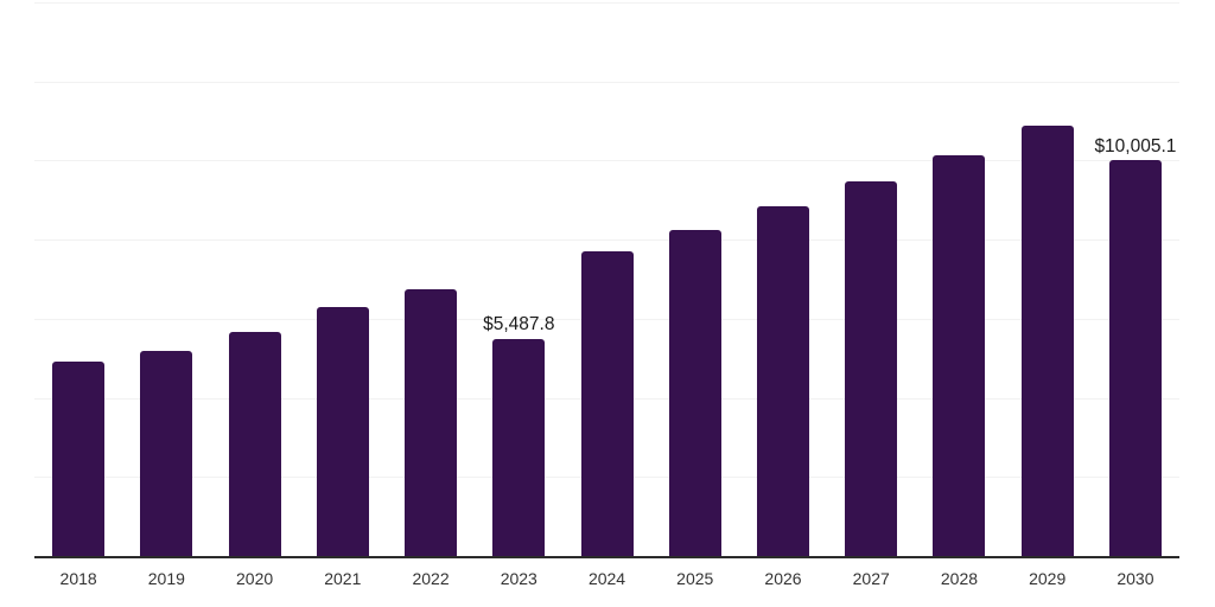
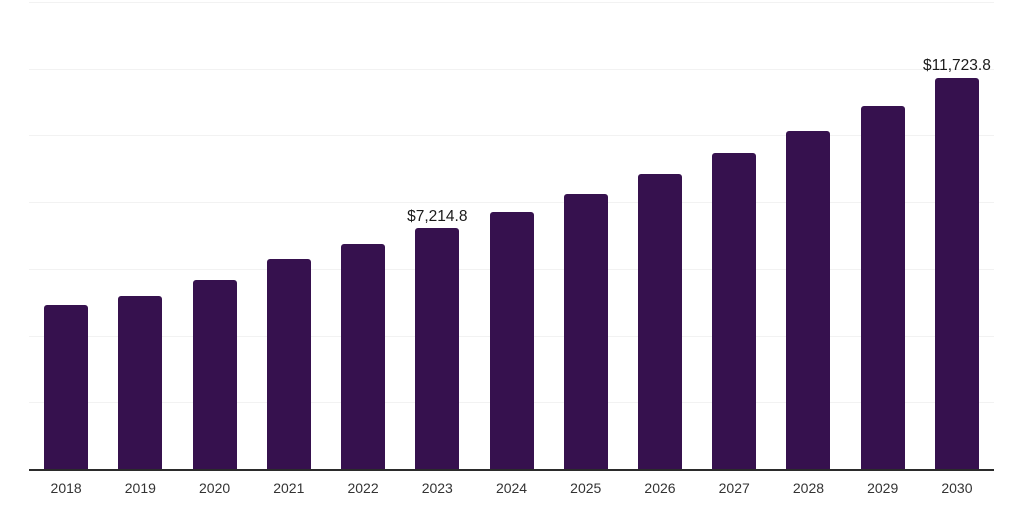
2023: $5,487.8 -> $7,214.8
2030: $10,005.1 -> $11,723.8
